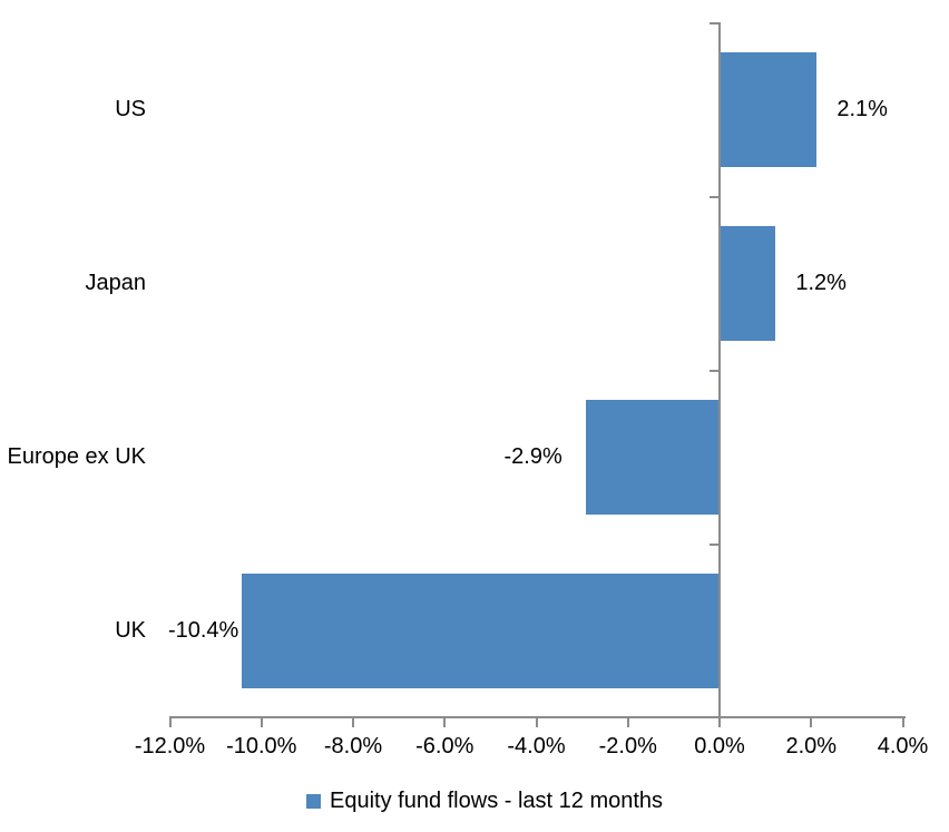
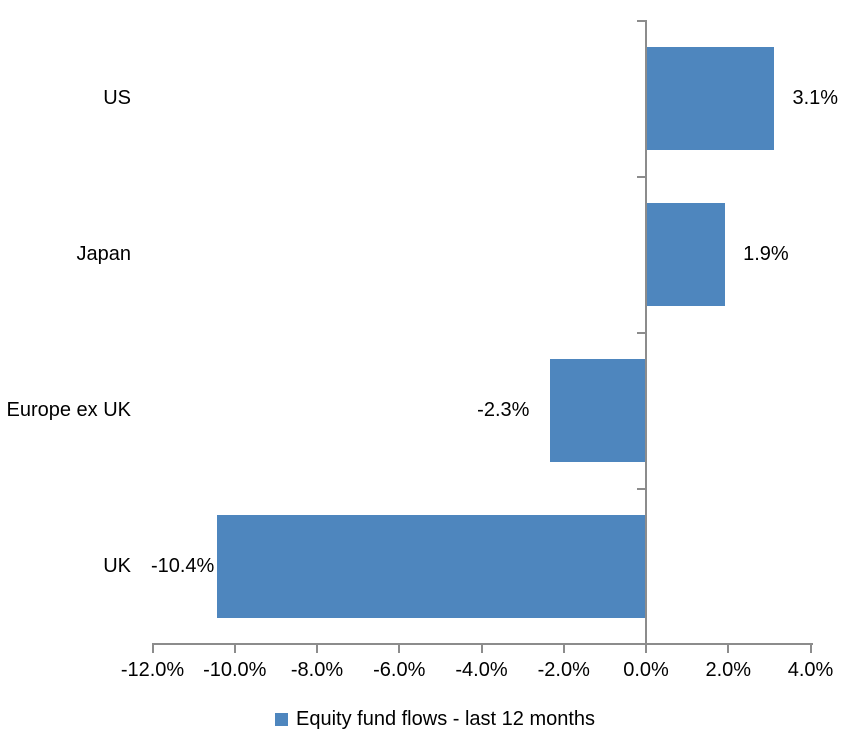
US: 2.1% -> 3.1%
Japan: 1.2% -> 1.9%
Europe ex UK: -2.9% -> -2.3%
